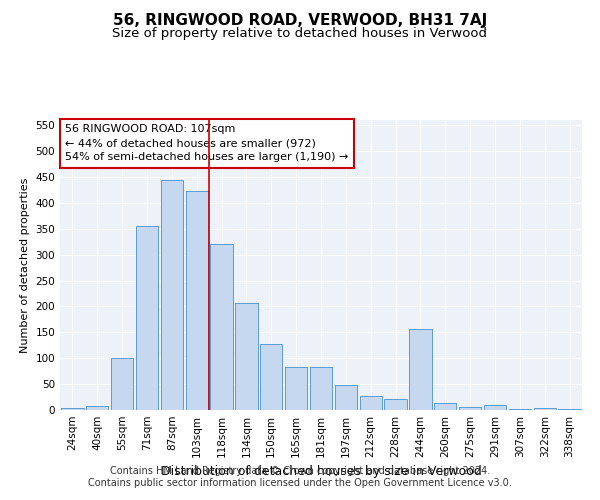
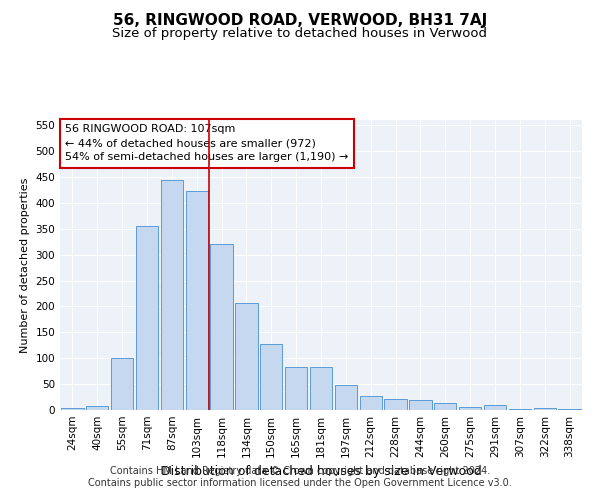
244sqm: 156 -> 20
